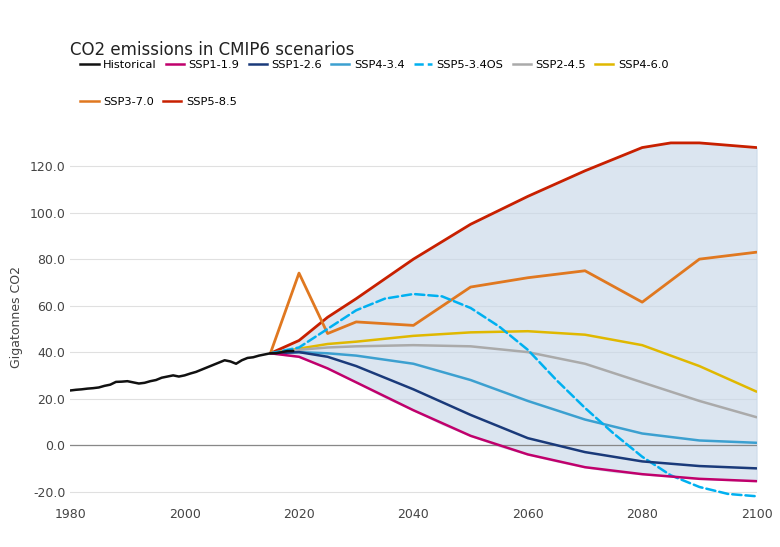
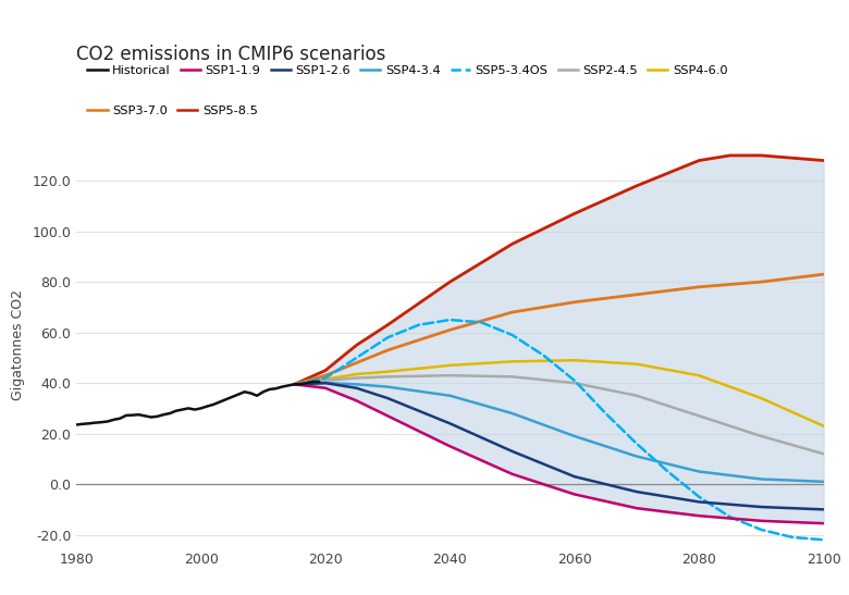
SSP3-7.0/2020: 74.0 -> 43.0
SSP3-7.0/2040: 51.5 -> 61.0
SSP3-7.0/2080: 61.5 -> 78.0
